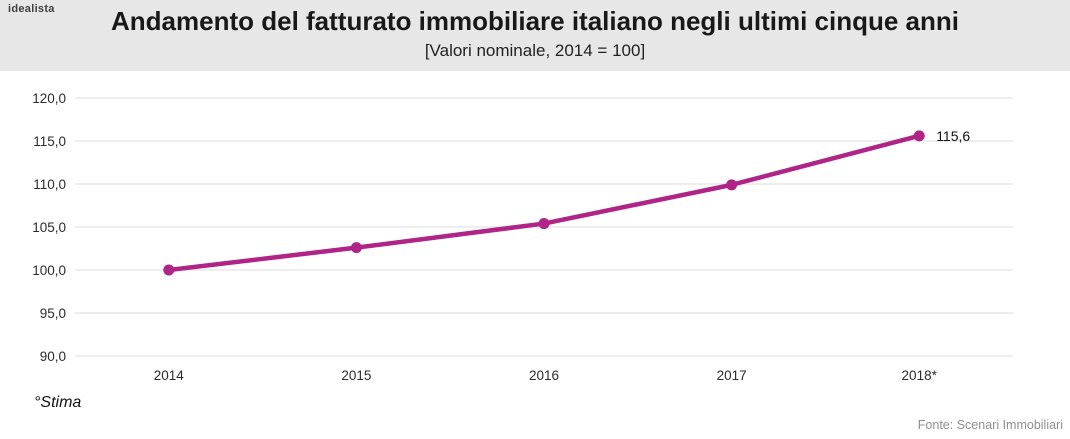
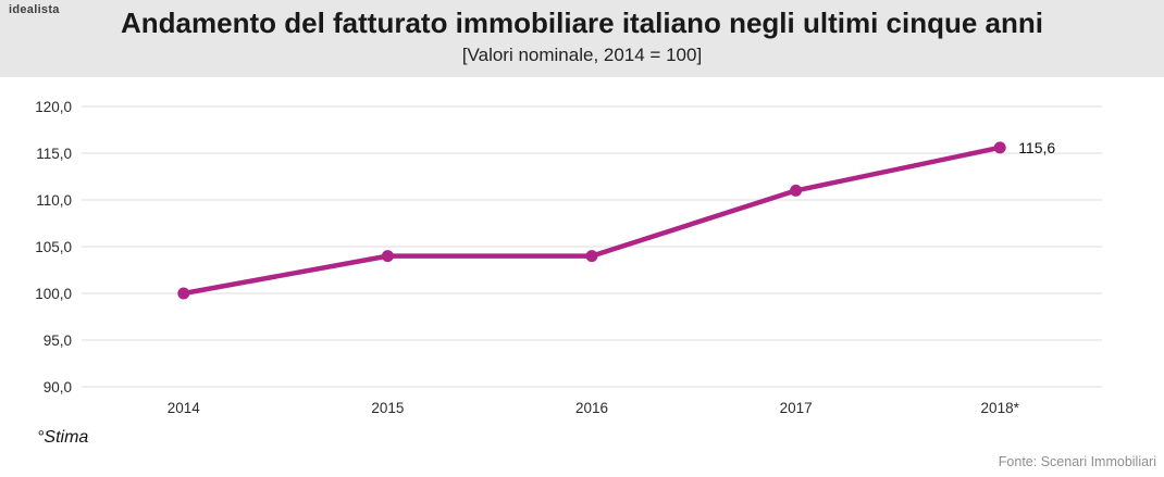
2015: 103 -> 104
2016: 105 -> 104
2017: 110 -> 111
